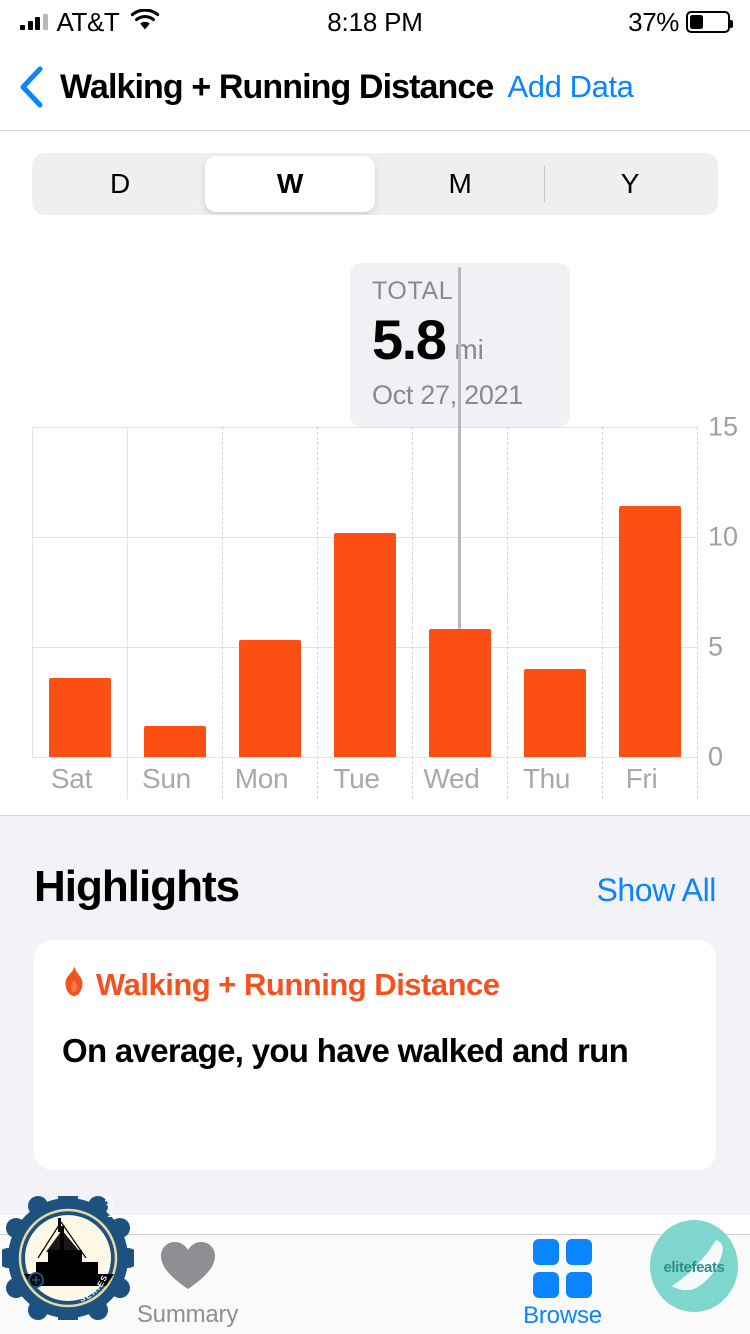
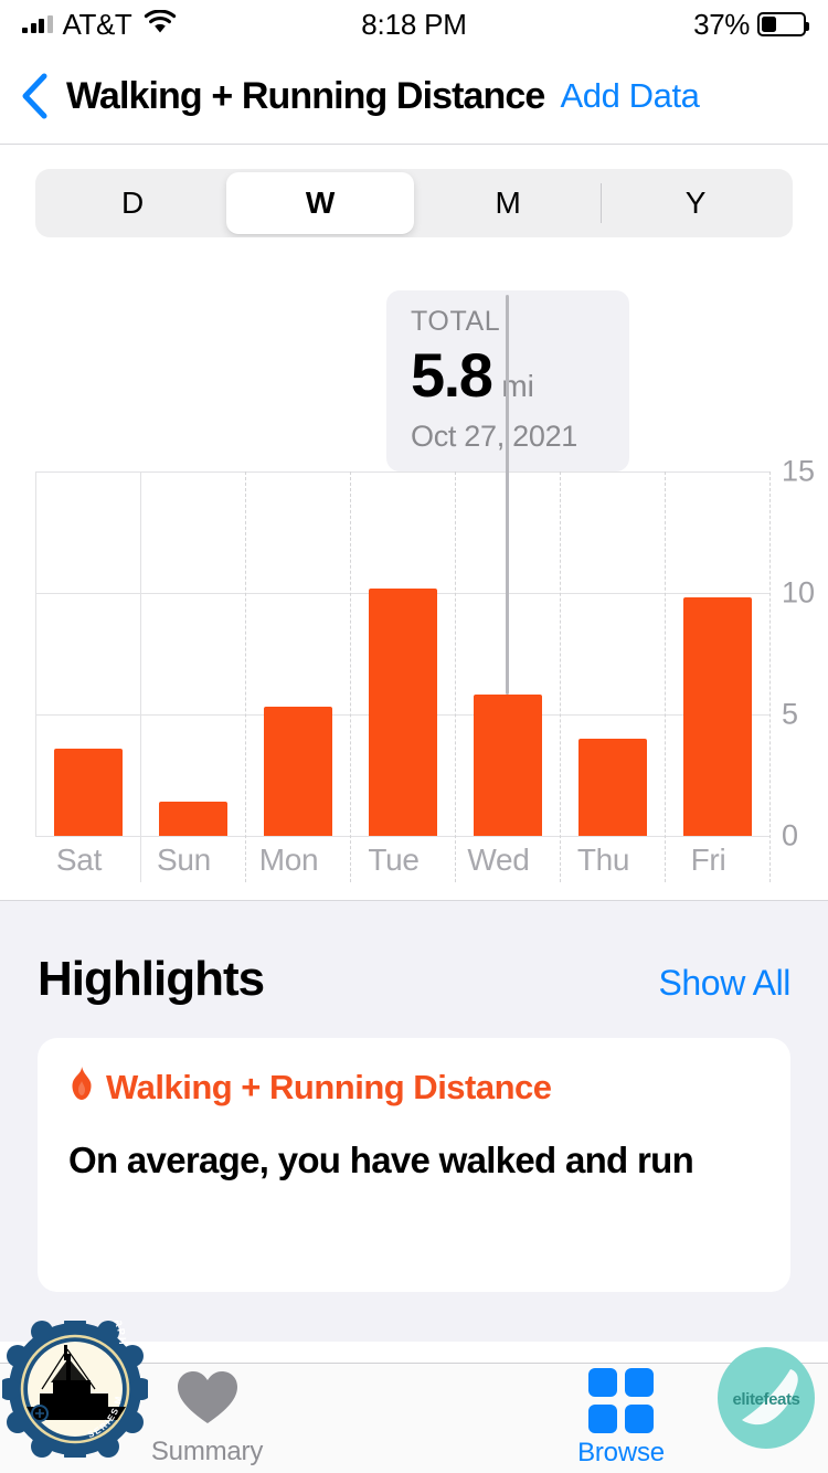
Fri: 11.4 -> 9.8
